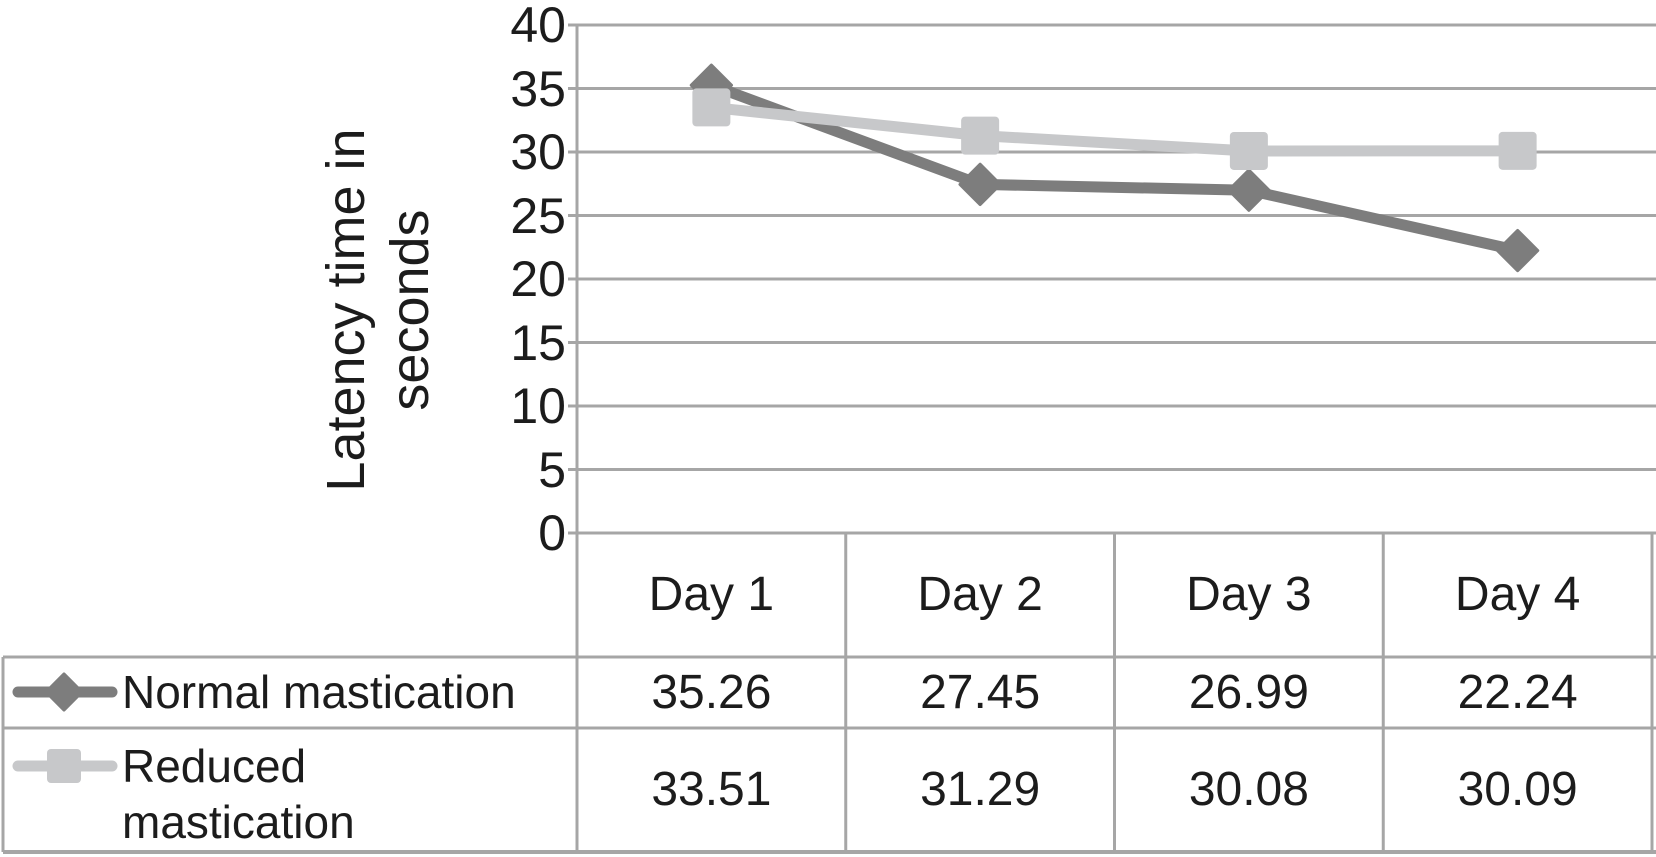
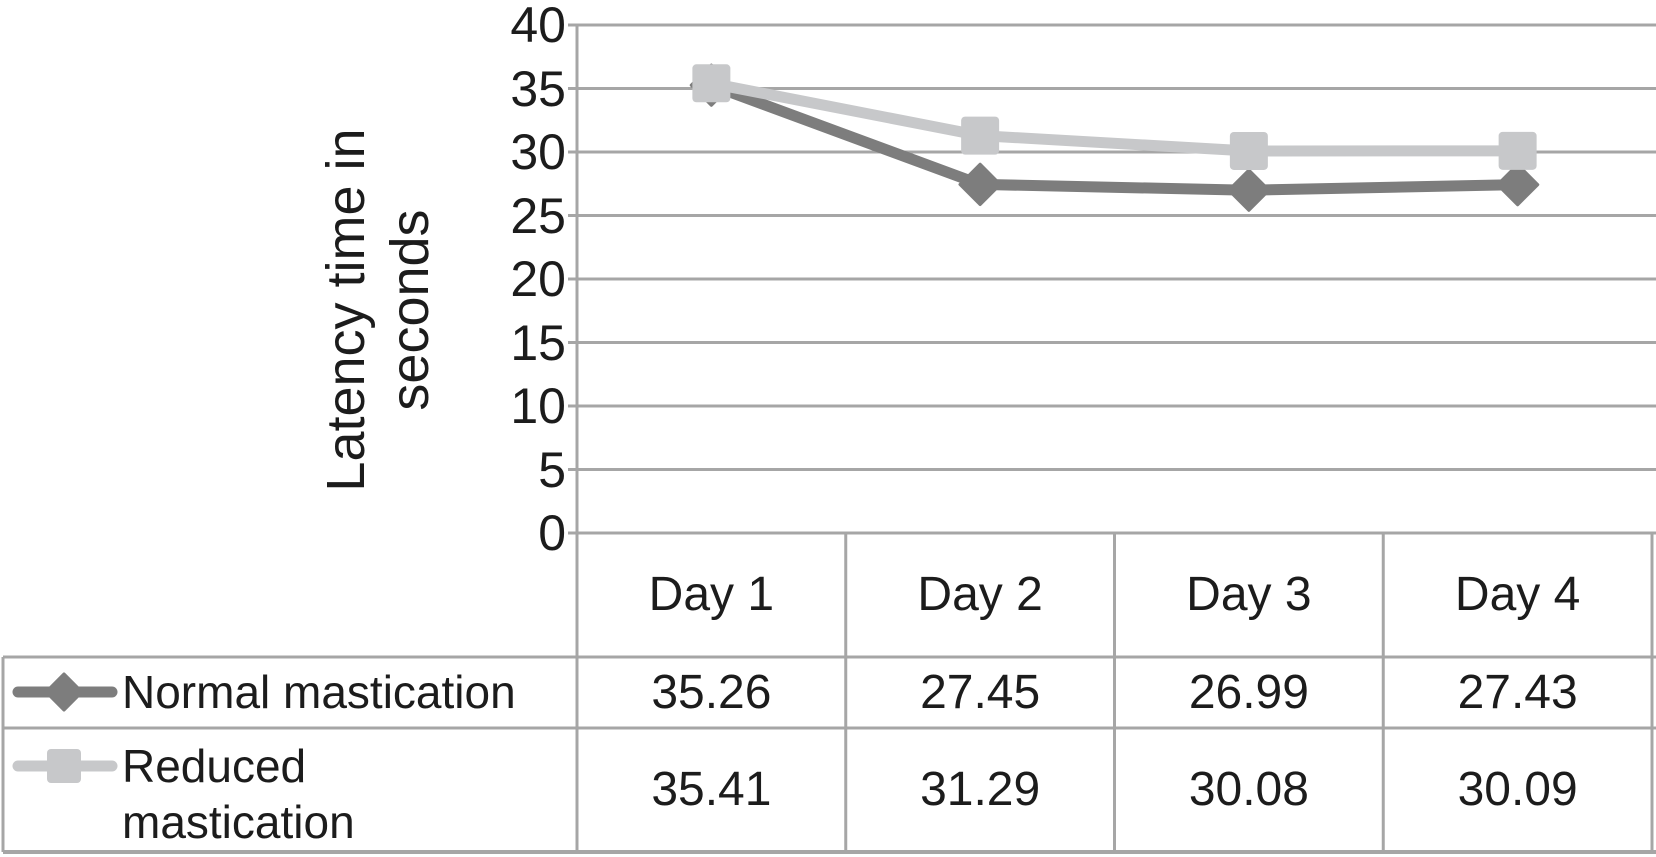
Reduced mastication/Day 1: 33.51 -> 35.41
Normal mastication/Day 4: 22.24 -> 27.43
